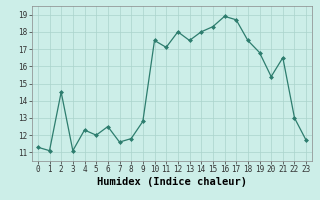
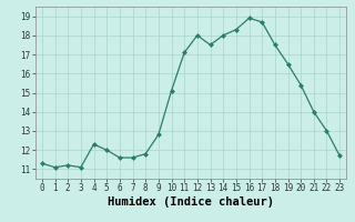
2: 14.5 -> 11.2
6: 12.5 -> 11.6
10: 17.5 -> 15.1
19: 16.8 -> 16.5
21: 16.5 -> 14.0
